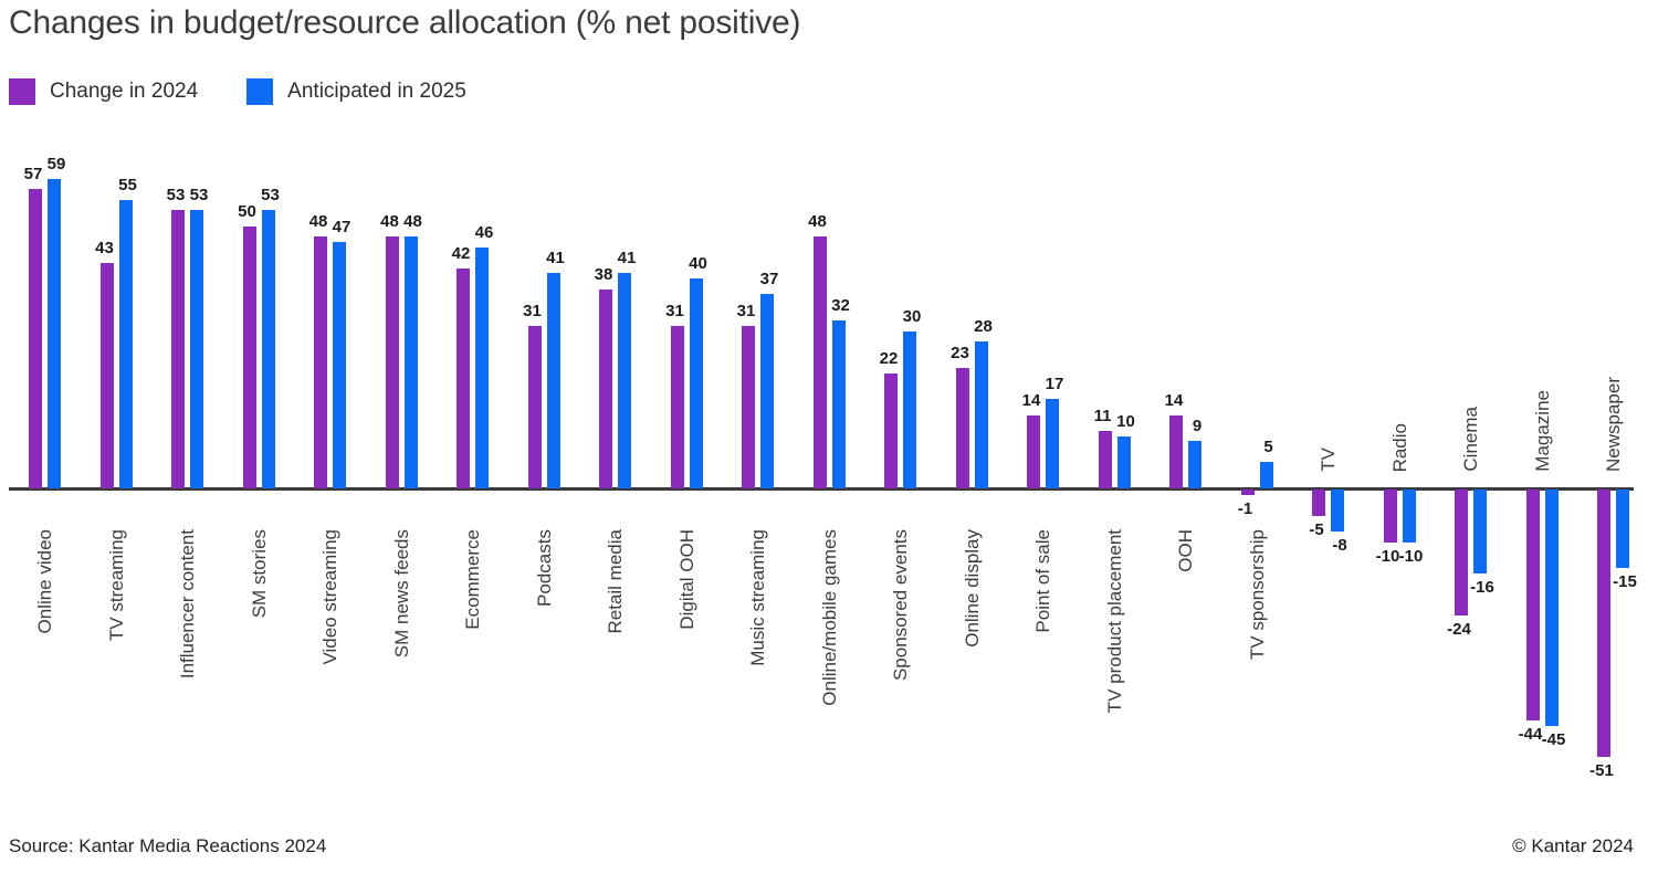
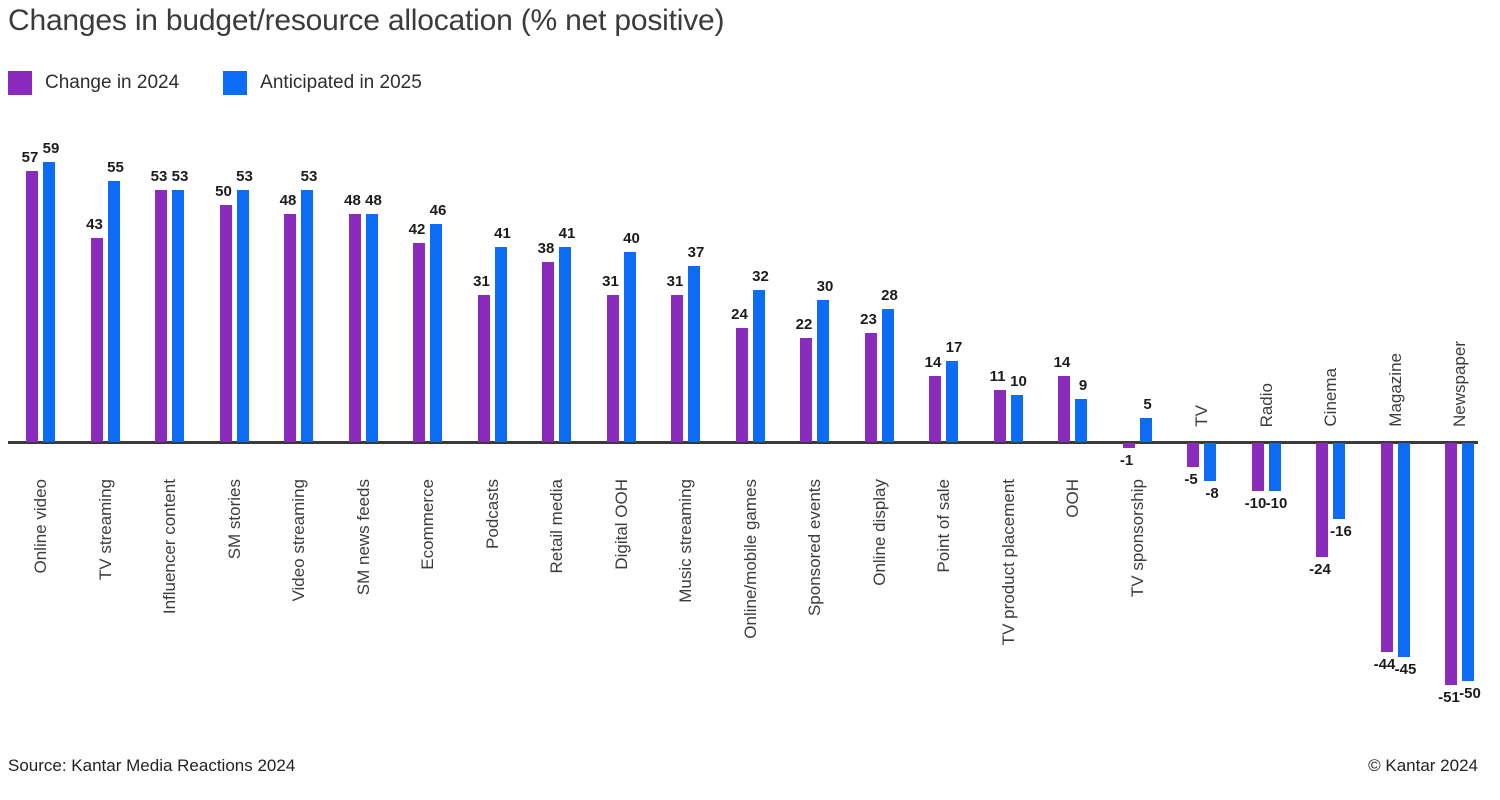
Anticipated in 2025/Video streaming: 47 -> 53
Change in 2024/Online/mobile games: 48 -> 24
Anticipated in 2025/Newspaper: -15 -> -50
